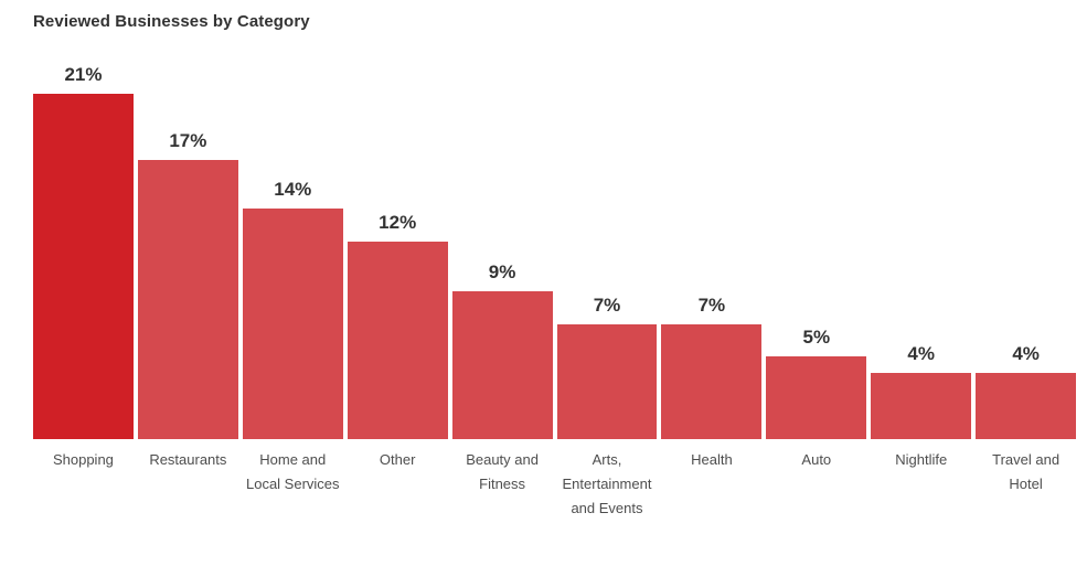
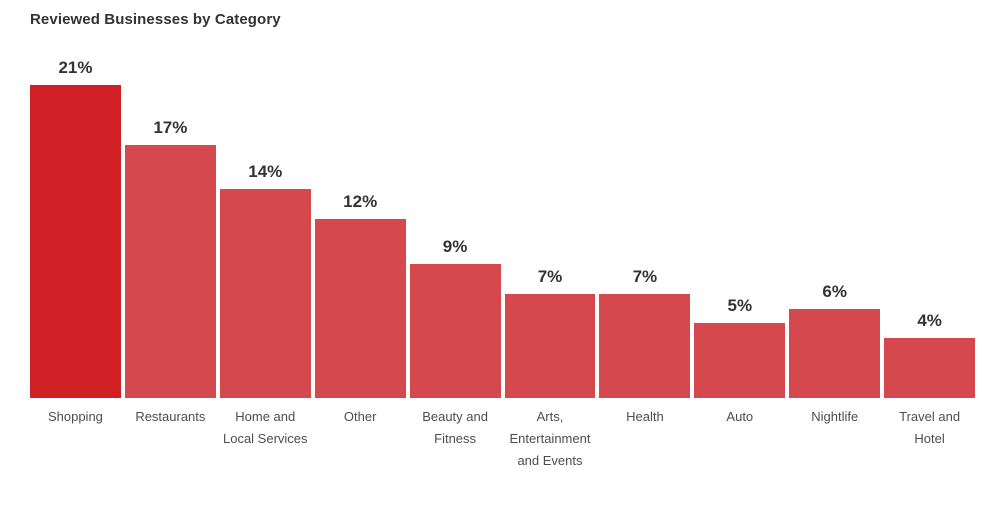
Nightlife: 4% -> 6%
